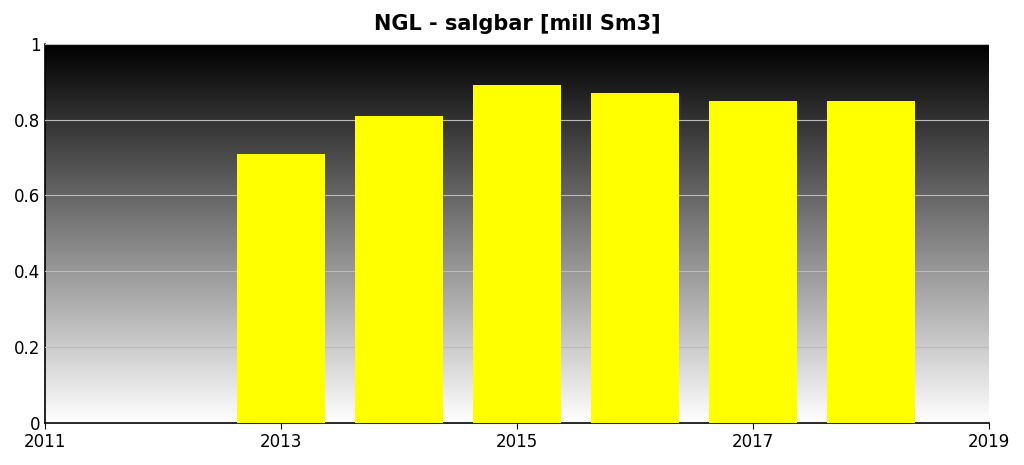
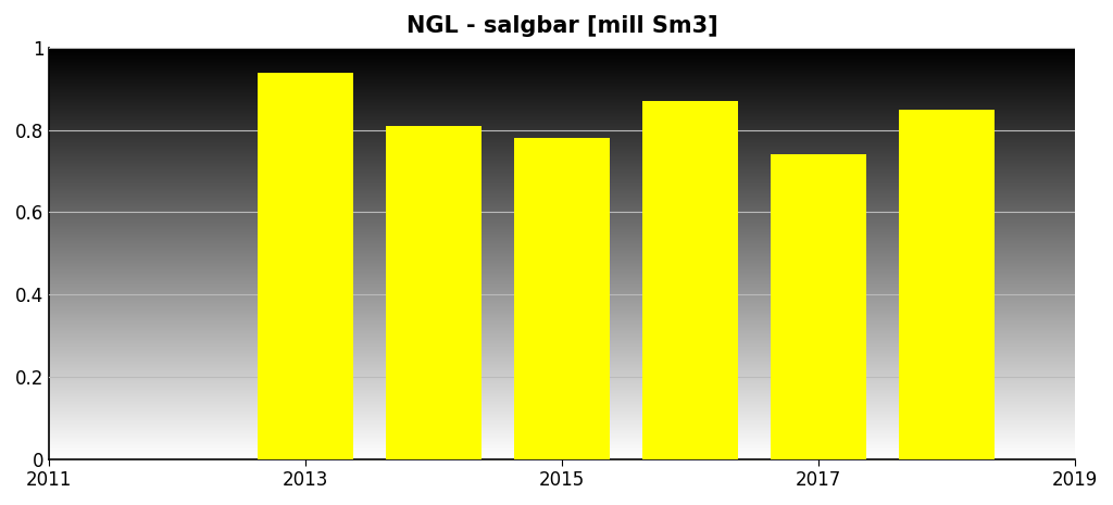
2013: 0.71 -> 0.94
2015: 0.89 -> 0.78
2017: 0.85 -> 0.74
